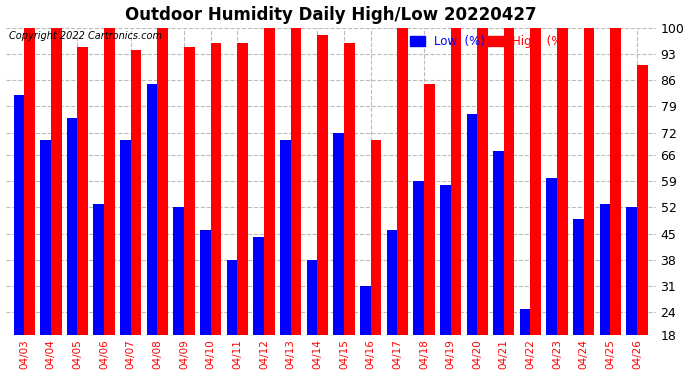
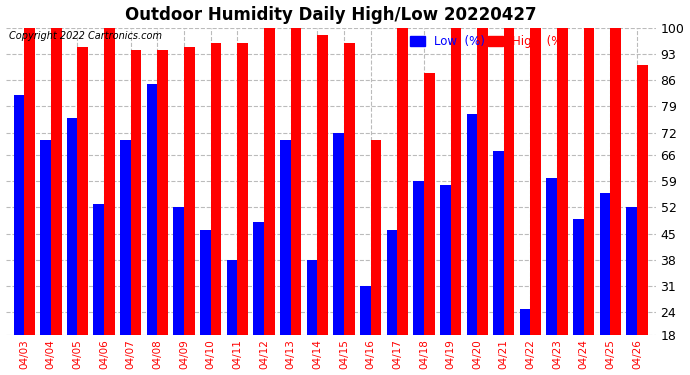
High (%)/04/08: 100 -> 94
Low (%)/04/12: 44 -> 48
High (%)/04/18: 85 -> 88
Low (%)/04/25: 53 -> 56
